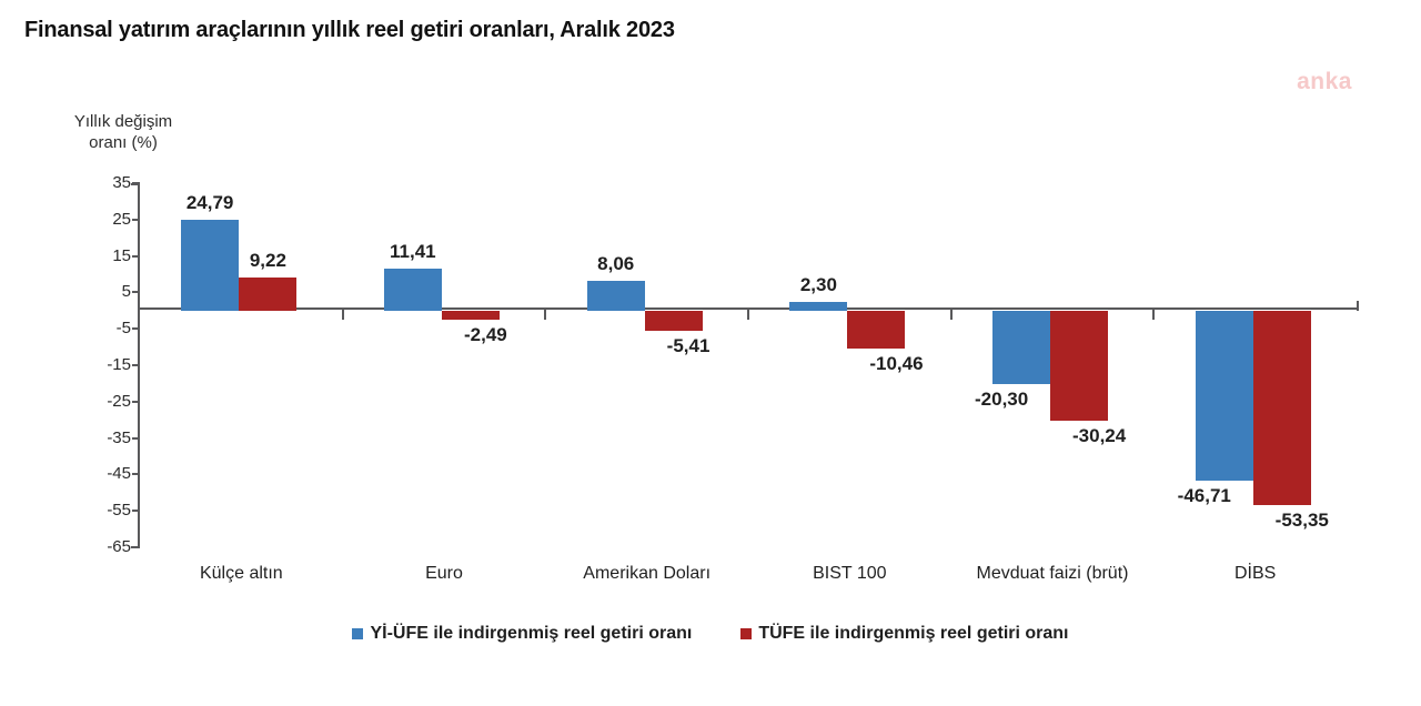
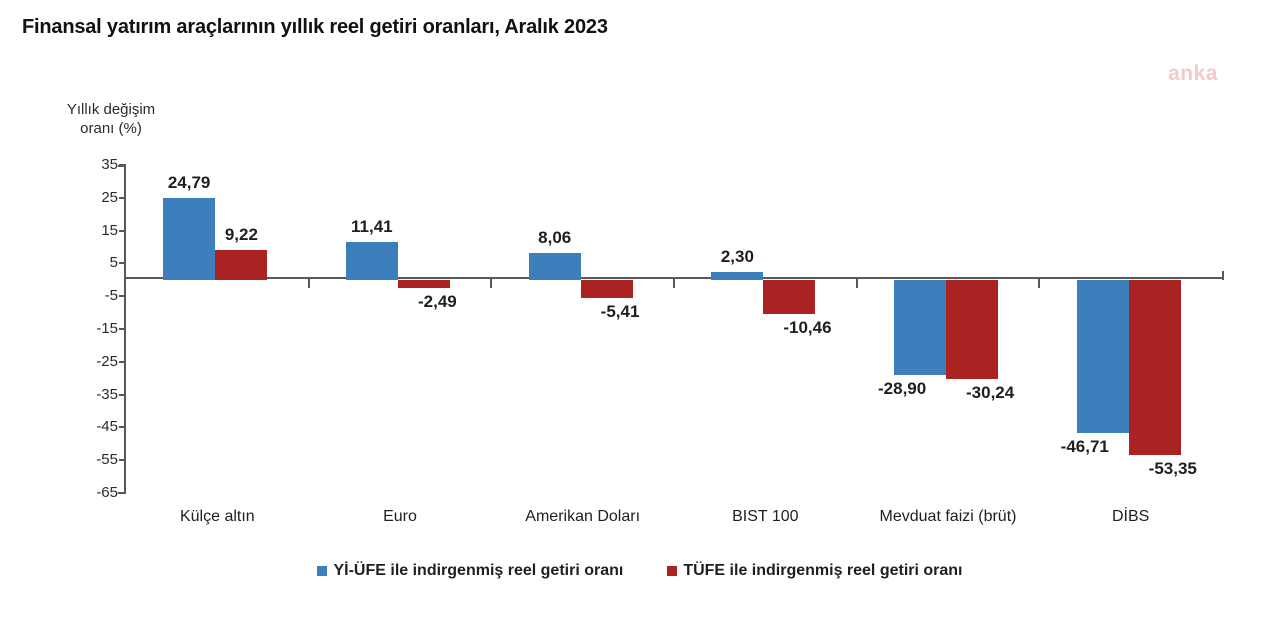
Yİ-ÜFE ile indirgenmiş reel getiri oranı/Mevduat faizi (brüt): -20,30 -> -28,90
